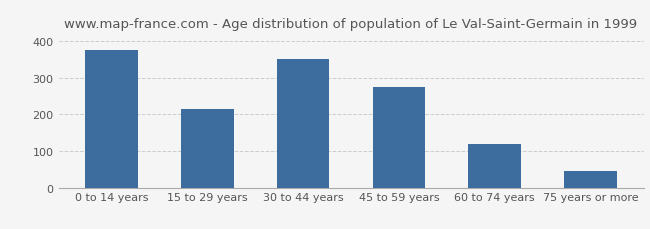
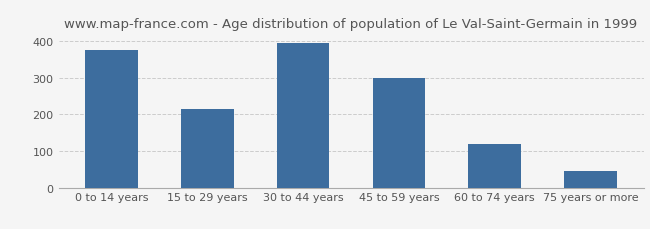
30 to 44 years: 350 -> 395
45 to 59 years: 275 -> 300
